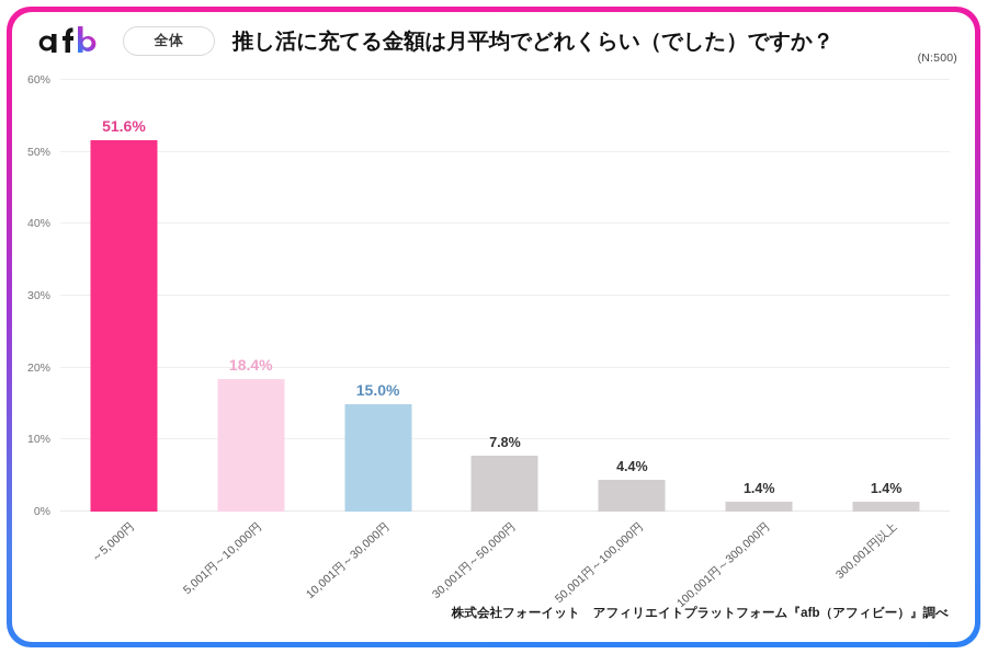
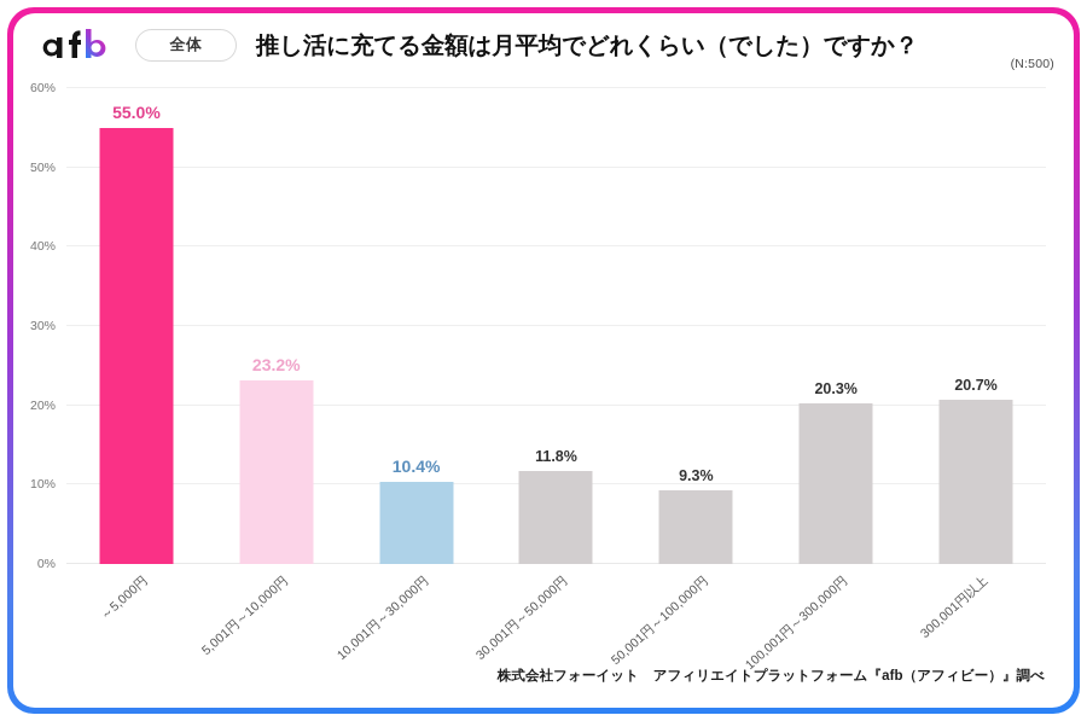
～5,000円: 51.6% -> 55.0%
5,001円～10,000円: 18.4% -> 23.2%
10,001円～30,000円: 15.0% -> 10.4%
30,001円～50,000円: 7.8% -> 11.8%
50,001円～100,000円: 4.4% -> 9.3%
100,001円～300,000円: 1.4% -> 20.3%
300,001円以上: 1.4% -> 20.7%
